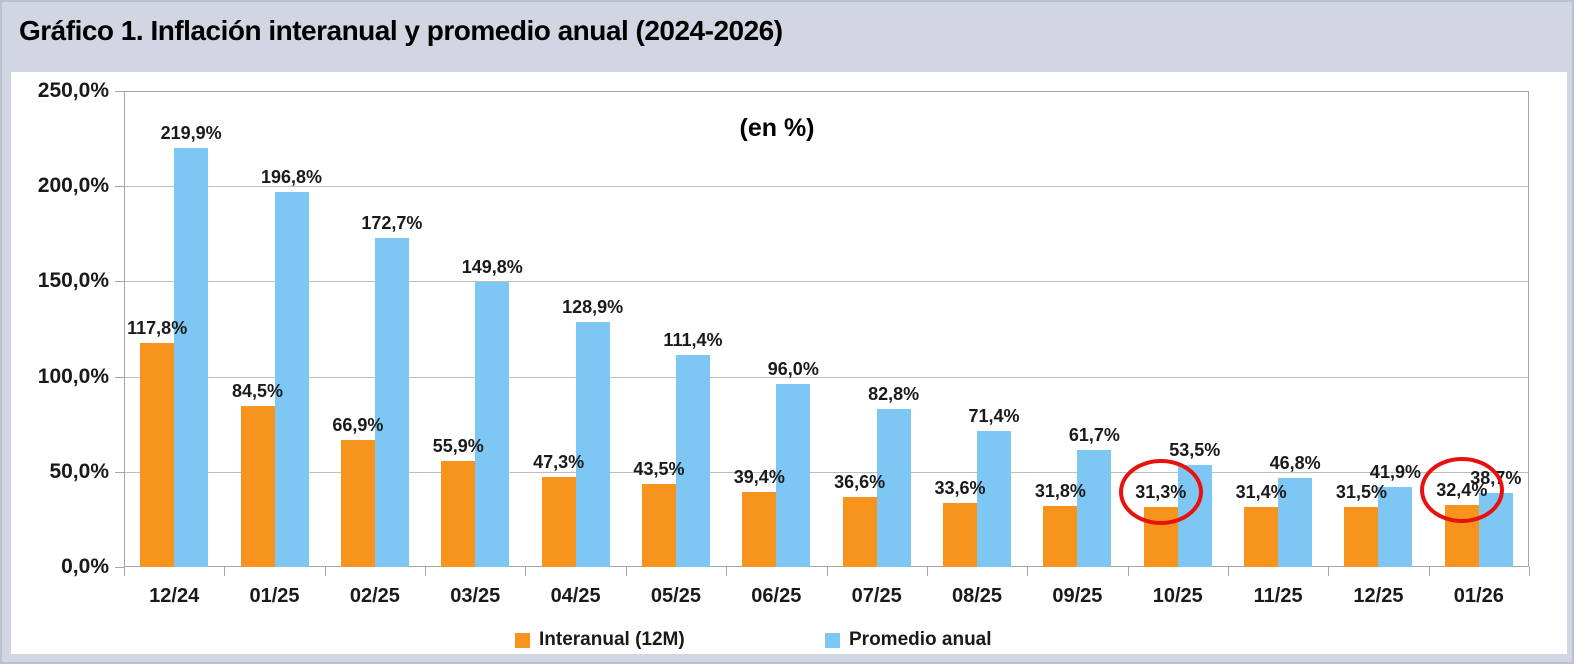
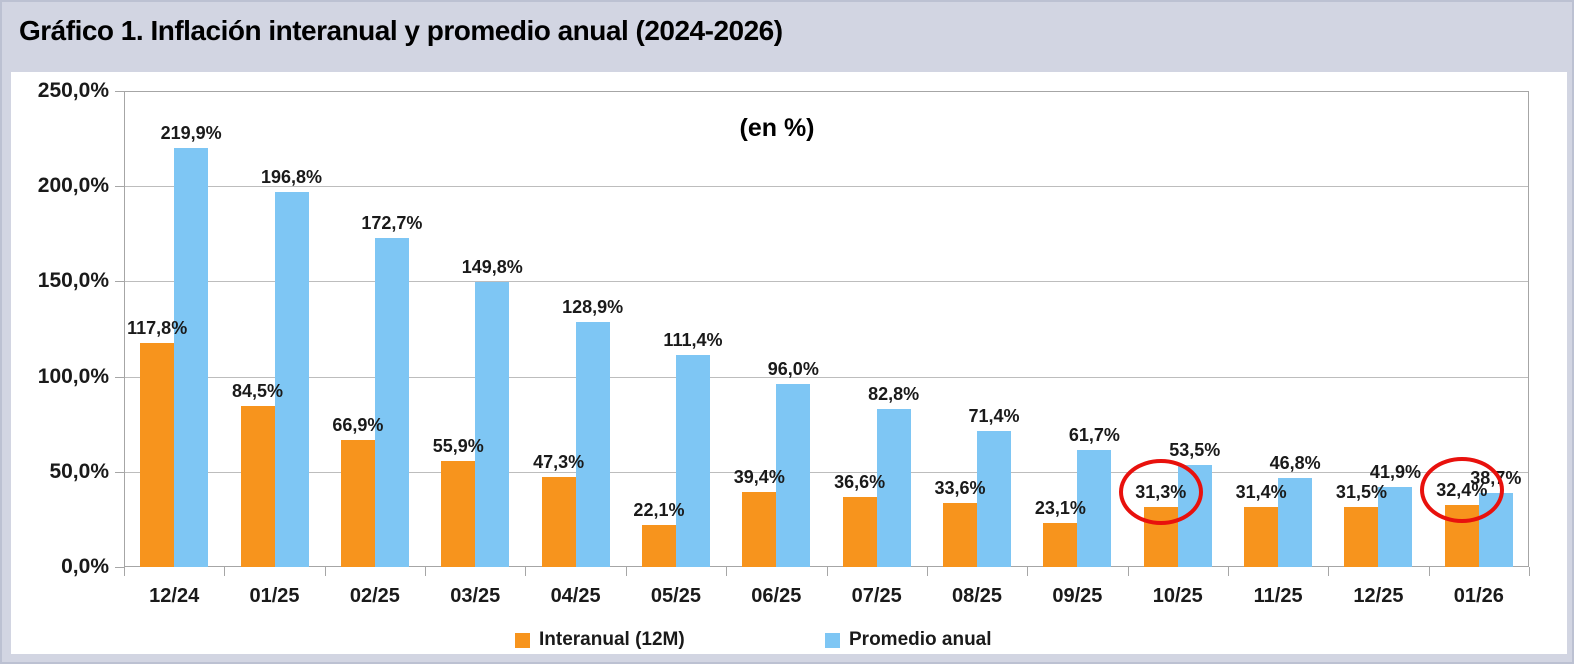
Interanual (12M)/05/25: 43,5% -> 22,1%
Interanual (12M)/09/25: 31,8% -> 23,1%
